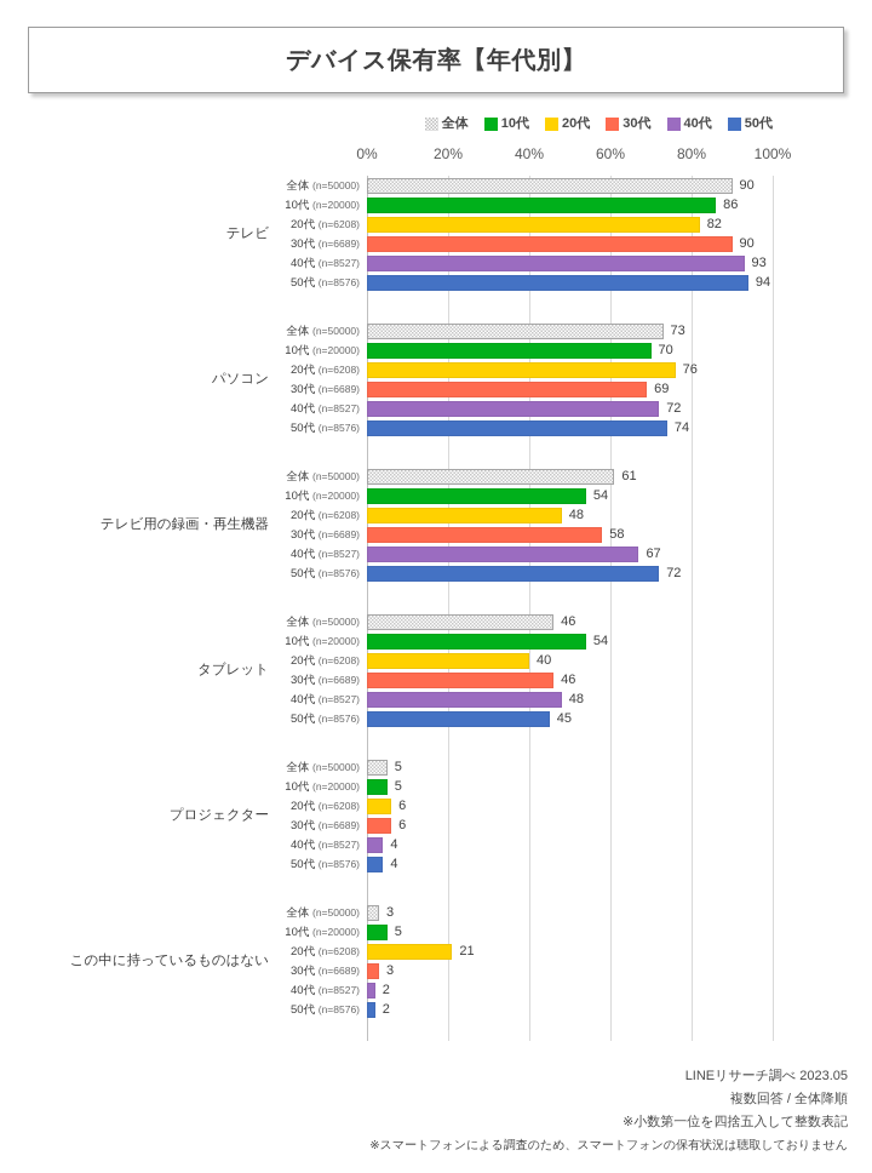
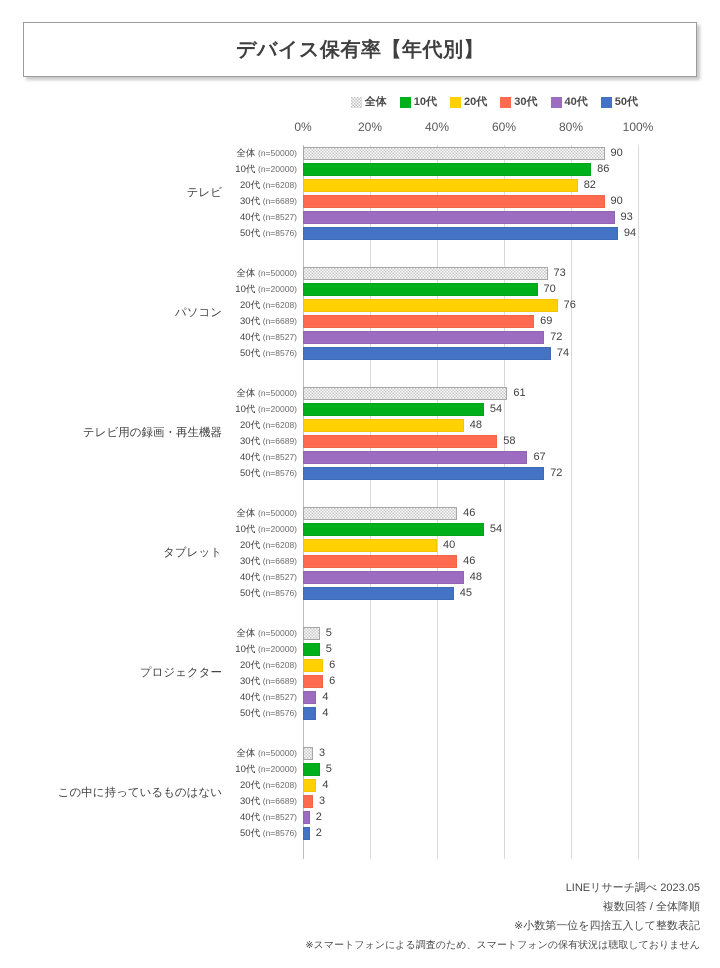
20代/この中に持っているものはない: 21 -> 4
